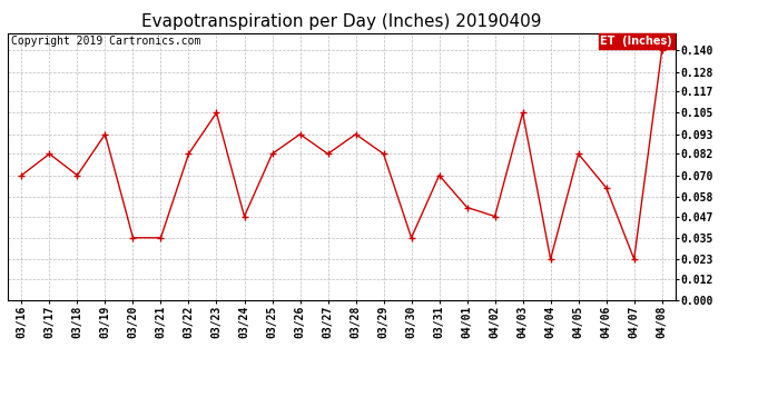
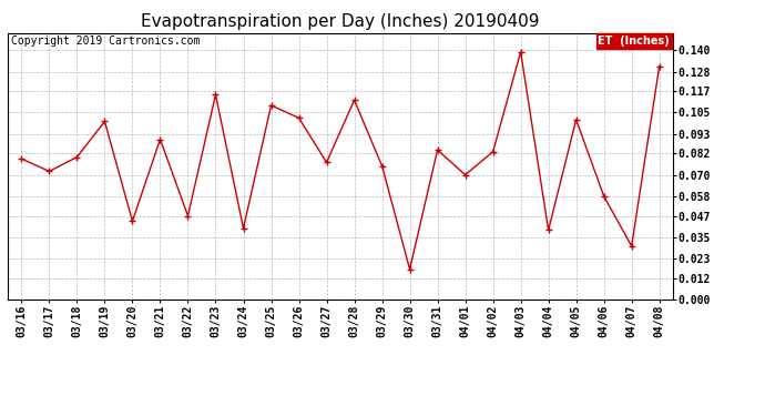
03/16: 0.070 -> 0.079
03/17: 0.082 -> 0.072
03/18: 0.070 -> 0.080
03/19: 0.093 -> 0.100
03/20: 0.035 -> 0.044
03/21: 0.035 -> 0.090
03/22: 0.082 -> 0.047
03/23: 0.105 -> 0.115
03/24: 0.047 -> 0.040
03/25: 0.082 -> 0.109
03/26: 0.093 -> 0.102
03/27: 0.082 -> 0.077
03/28: 0.093 -> 0.112
03/29: 0.082 -> 0.075
03/30: 0.035 -> 0.017
03/31: 0.070 -> 0.084
04/01: 0.052 -> 0.070
04/02: 0.047 -> 0.083
04/03: 0.105 -> 0.139
04/04: 0.023 -> 0.039
04/05: 0.082 -> 0.101
04/06: 0.063 -> 0.058
04/07: 0.023 -> 0.030
04/08: 0.140 -> 0.131
